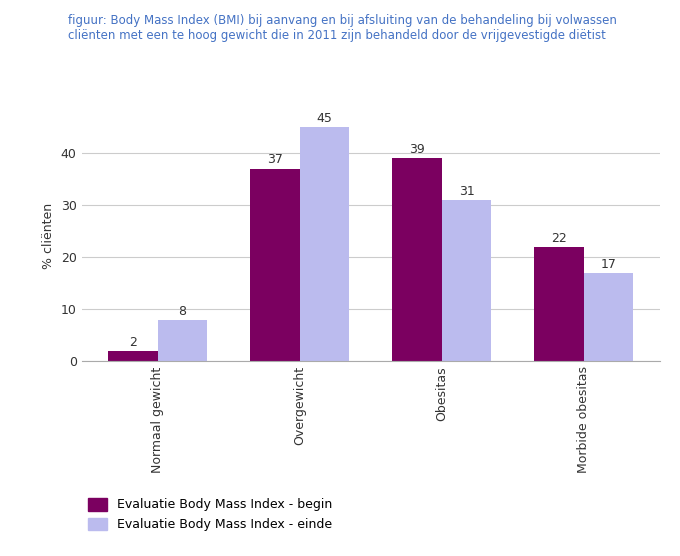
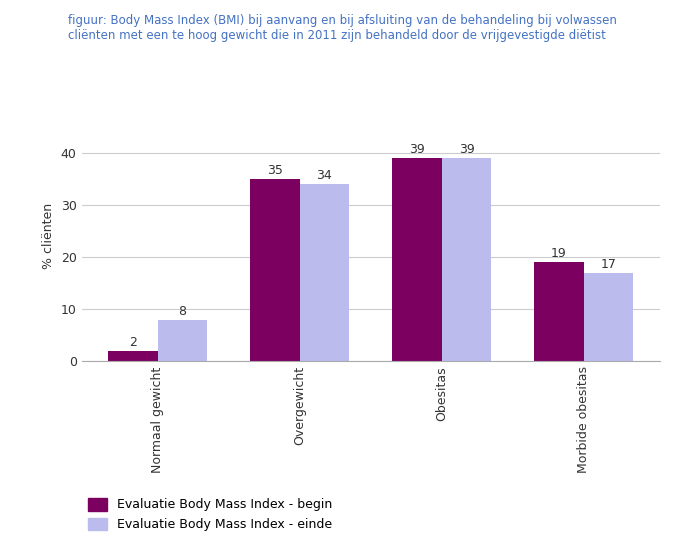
Evaluatie Body Mass Index - begin/Overgewicht: 37 -> 35
Evaluatie Body Mass Index - einde/Overgewicht: 45 -> 34
Evaluatie Body Mass Index - einde/Obesitas: 31 -> 39
Evaluatie Body Mass Index - begin/Morbide obesitas: 22 -> 19
